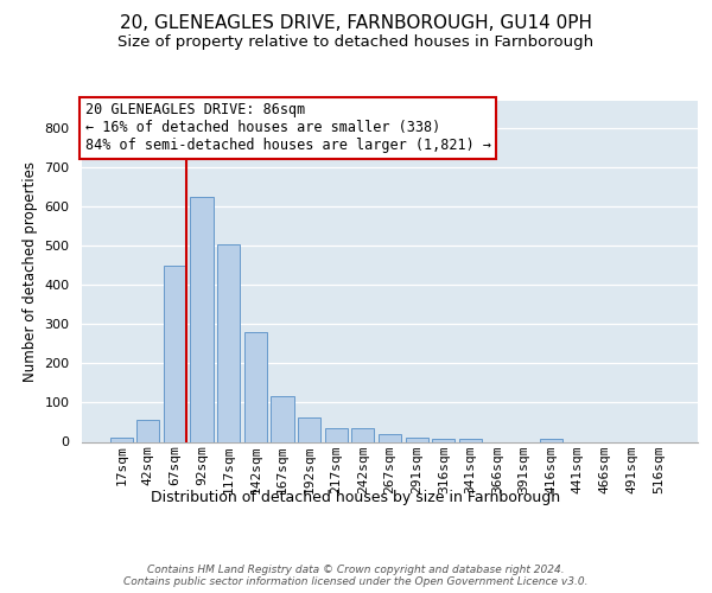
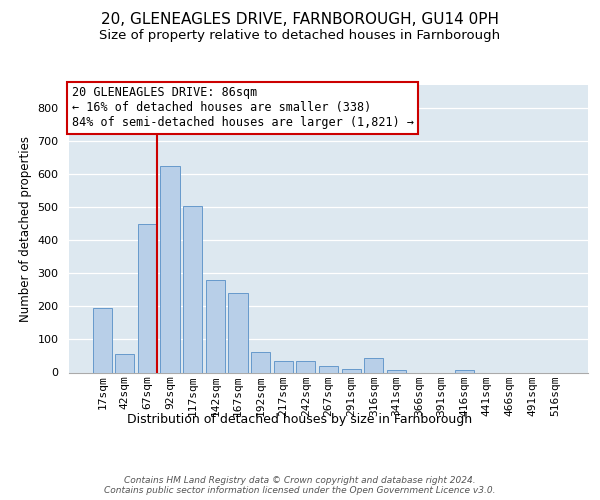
17sqm: 12 -> 195
167sqm: 118 -> 240
316sqm: 8 -> 45
